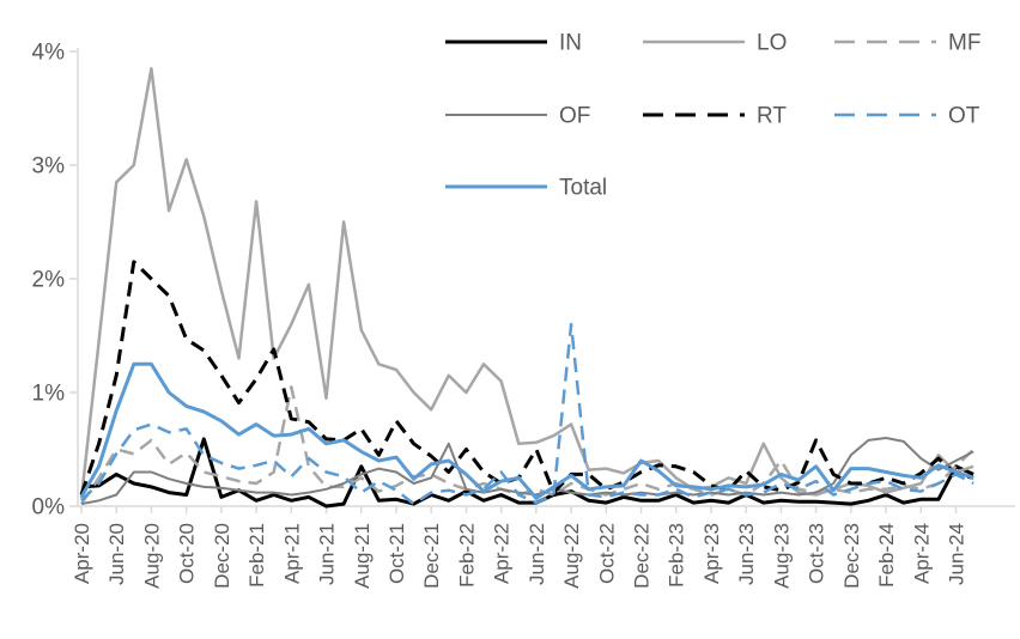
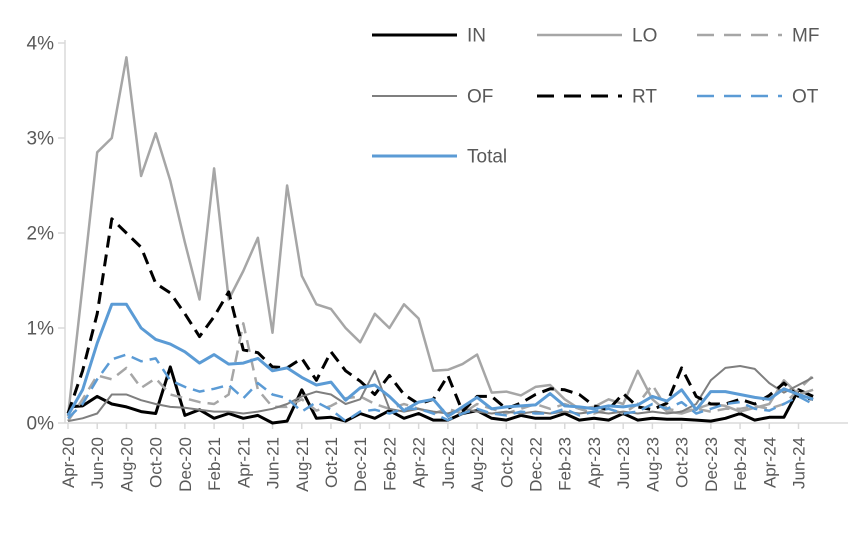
OT/Apr-22: 0.3% -> 0.1%
OT/Aug-22: 1.6% -> 0.1%
Total/Dec-22: 0.4% -> 0.2%
